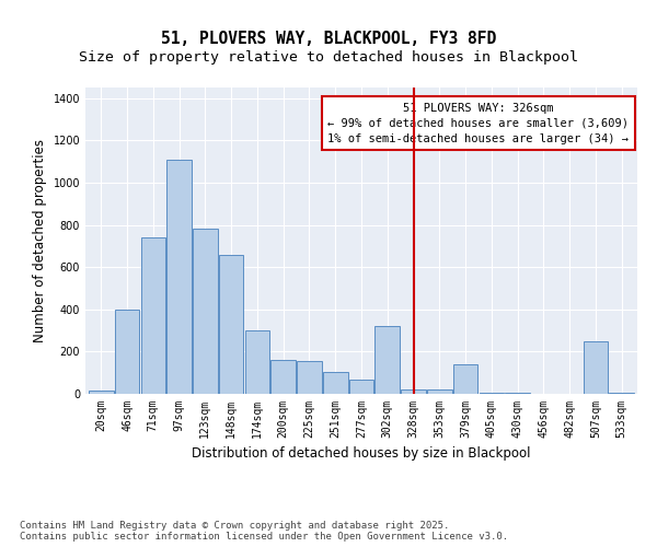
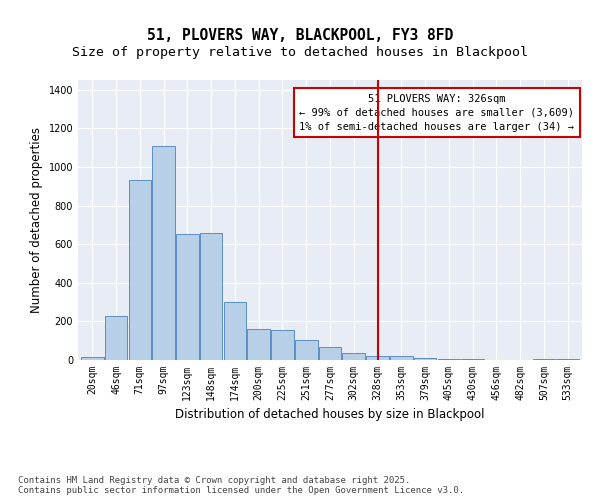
46sqm: 400 -> 230
71sqm: 740 -> 930
123sqm: 780 -> 660
302sqm: 320 -> 40
379sqm: 140 -> 10
507sqm: 250 -> 0
